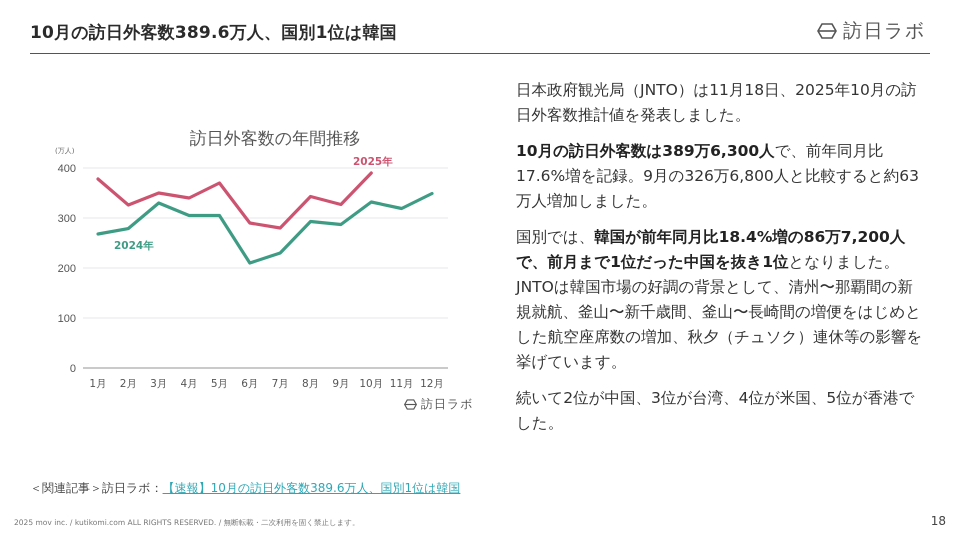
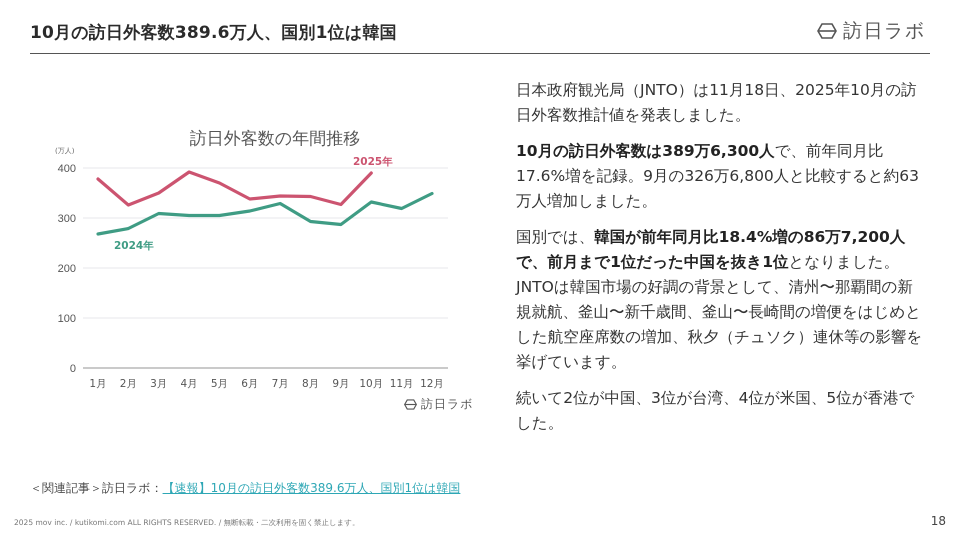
2024年/3月: 330 -> 310
2025年/4月: 340 -> 390
2025年/6月: 290 -> 340
2024年/6月: 210 -> 310
2025年/7月: 280 -> 340
2024年/7月: 230 -> 330
